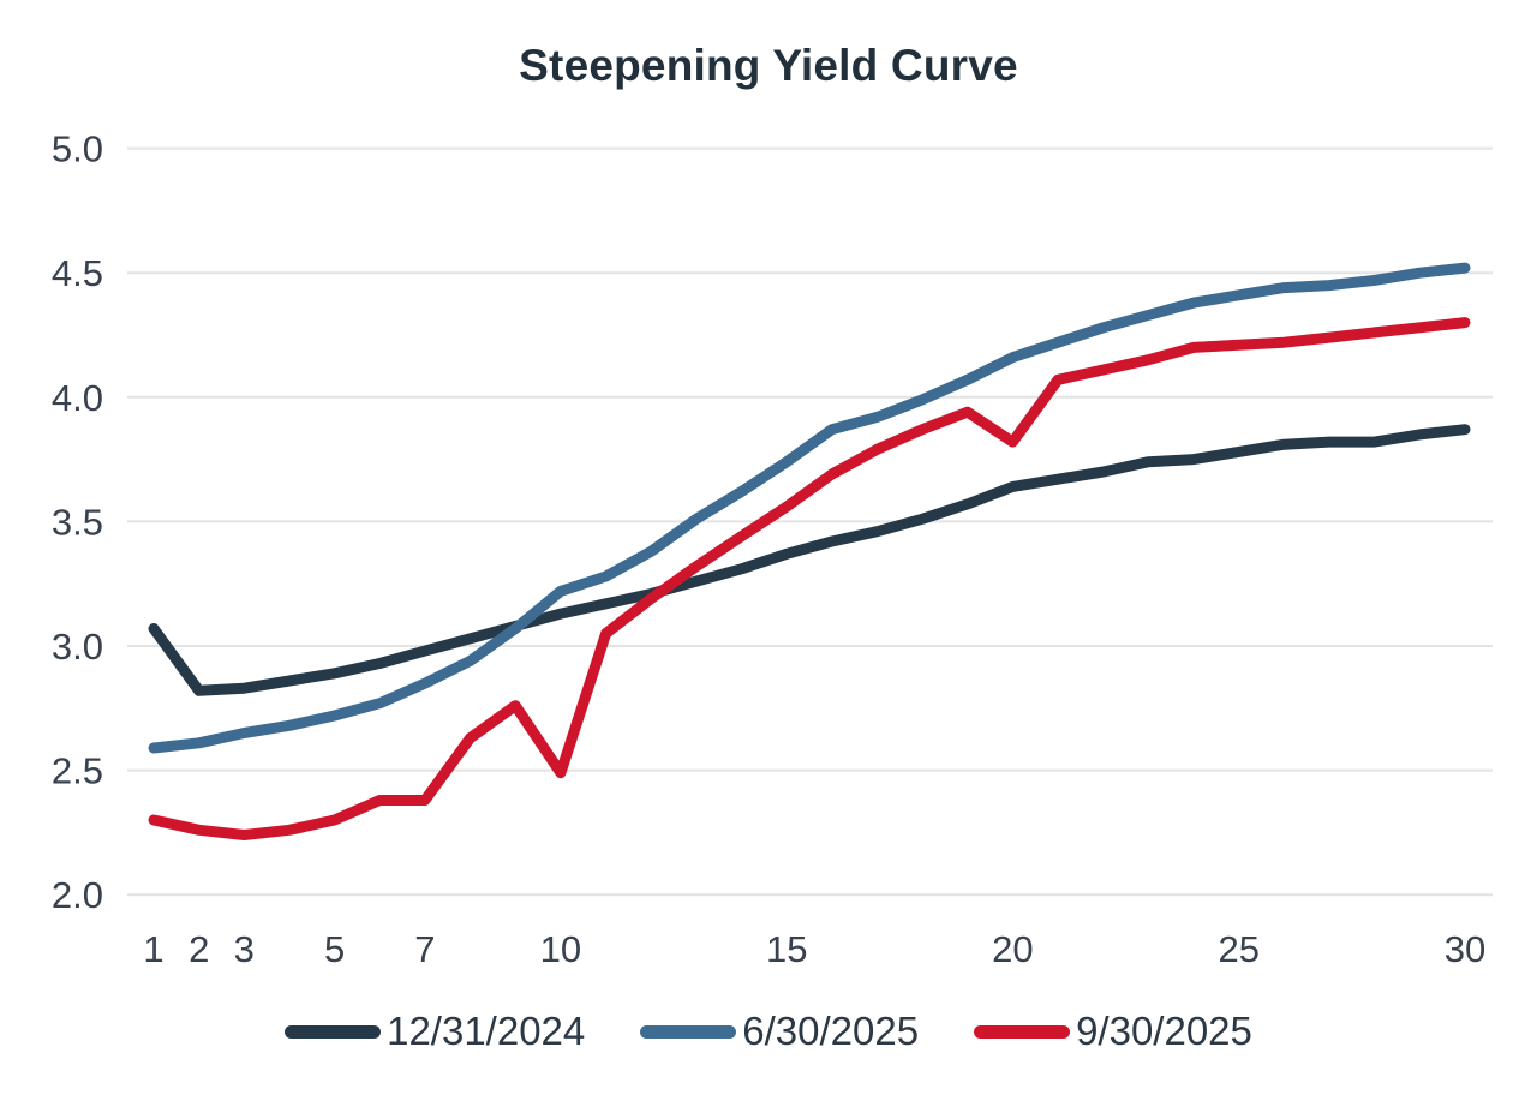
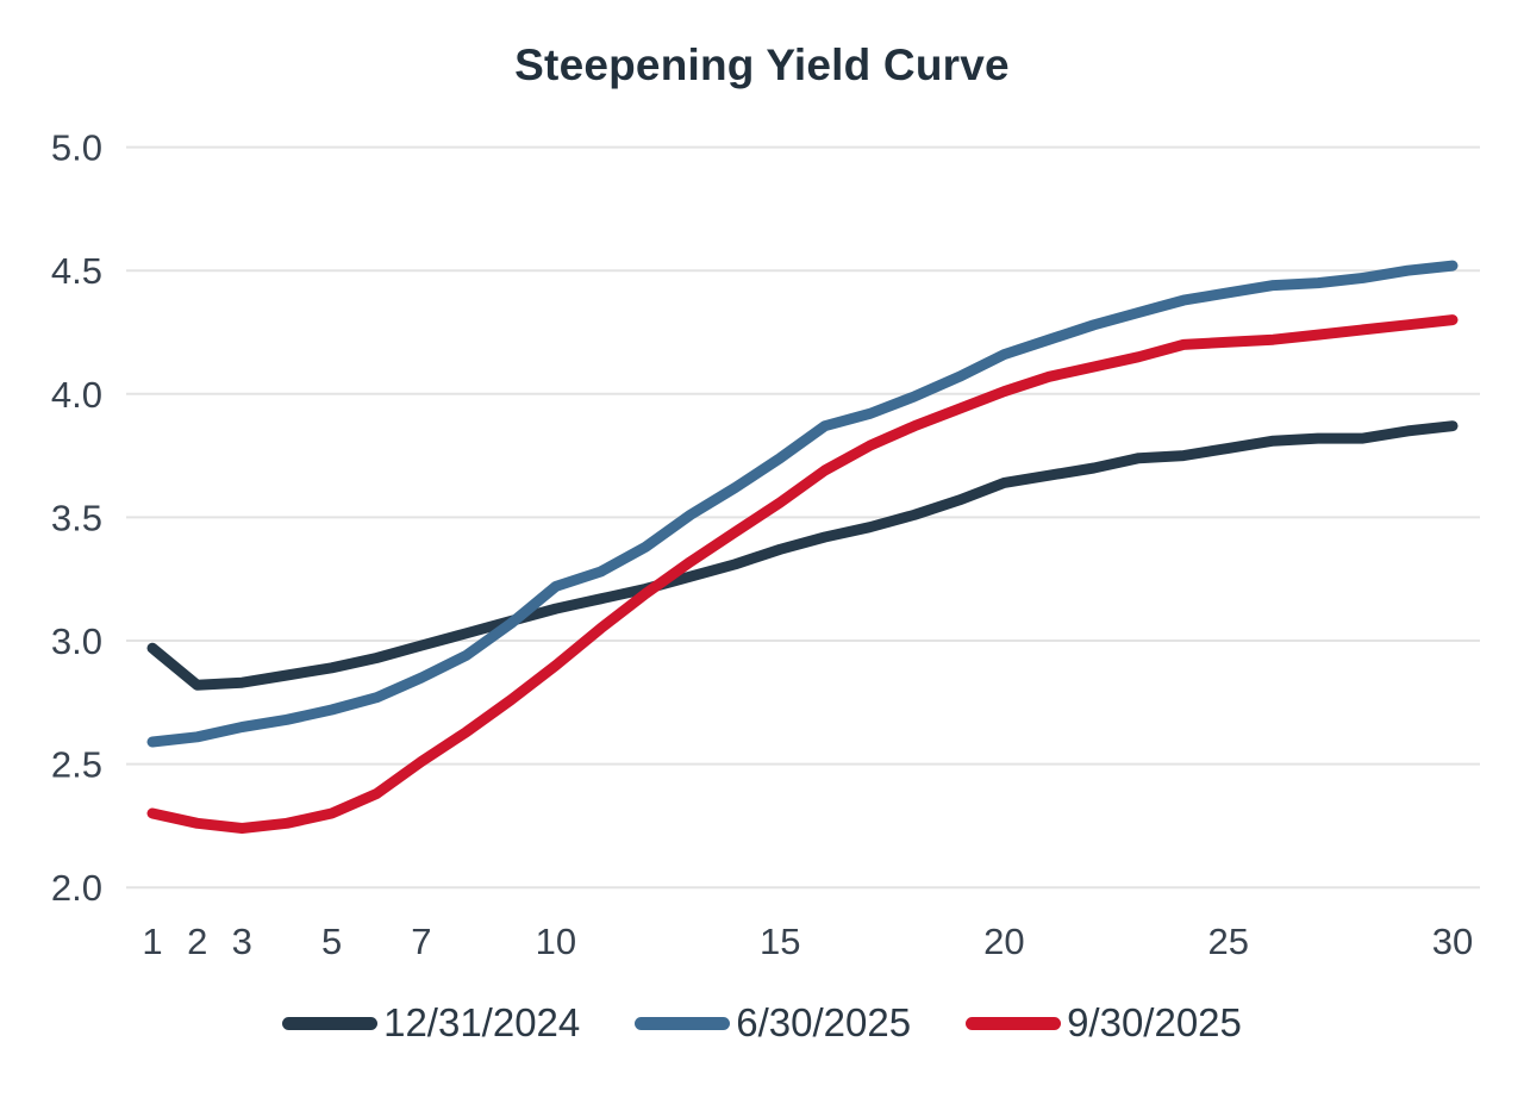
12/31/2024/1: 3.07 -> 2.97
9/30/2025/7: 2.38 -> 2.51
9/30/2025/10: 2.49 -> 2.90
9/30/2025/20: 3.82 -> 4.01
